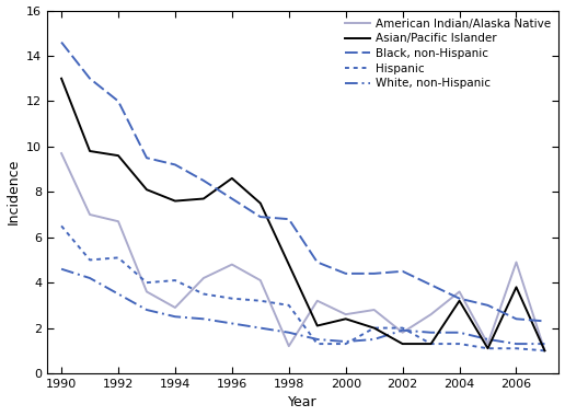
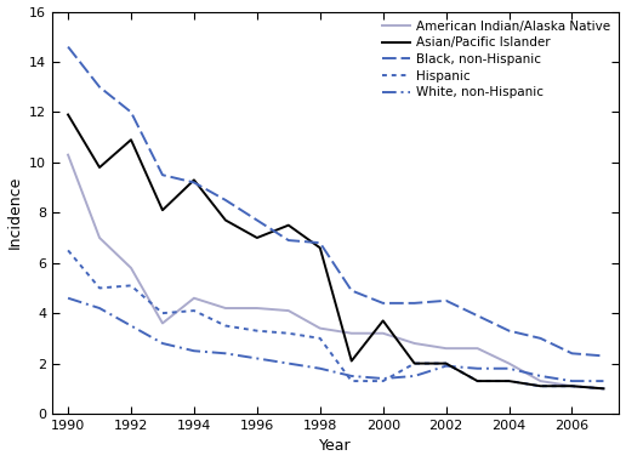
American Indian/Alaska Native/1990: 9.7 -> 10.3
Asian/Pacific Islander/1990: 13.0 -> 11.9
American Indian/Alaska Native/1992: 6.7 -> 5.8
Asian/Pacific Islander/1992: 9.6 -> 10.9
American Indian/Alaska Native/1994: 2.9 -> 4.6
Asian/Pacific Islander/1994: 7.6 -> 9.3
American Indian/Alaska Native/1996: 4.8 -> 4.2
Asian/Pacific Islander/1996: 8.6 -> 7.0
American Indian/Alaska Native/1998: 1.2 -> 3.4
Asian/Pacific Islander/1998: 4.8 -> 6.6
American Indian/Alaska Native/2000: 2.6 -> 3.2
Asian/Pacific Islander/2000: 2.4 -> 3.7
American Indian/Alaska Native/2002: 1.8 -> 2.6
Asian/Pacific Islander/2002: 1.3 -> 2.0
American Indian/Alaska Native/2004: 3.6 -> 2.0
Asian/Pacific Islander/2004: 3.2 -> 1.3
American Indian/Alaska Native/2006: 4.9 -> 1.1
Asian/Pacific Islander/2006: 3.8 -> 1.1
